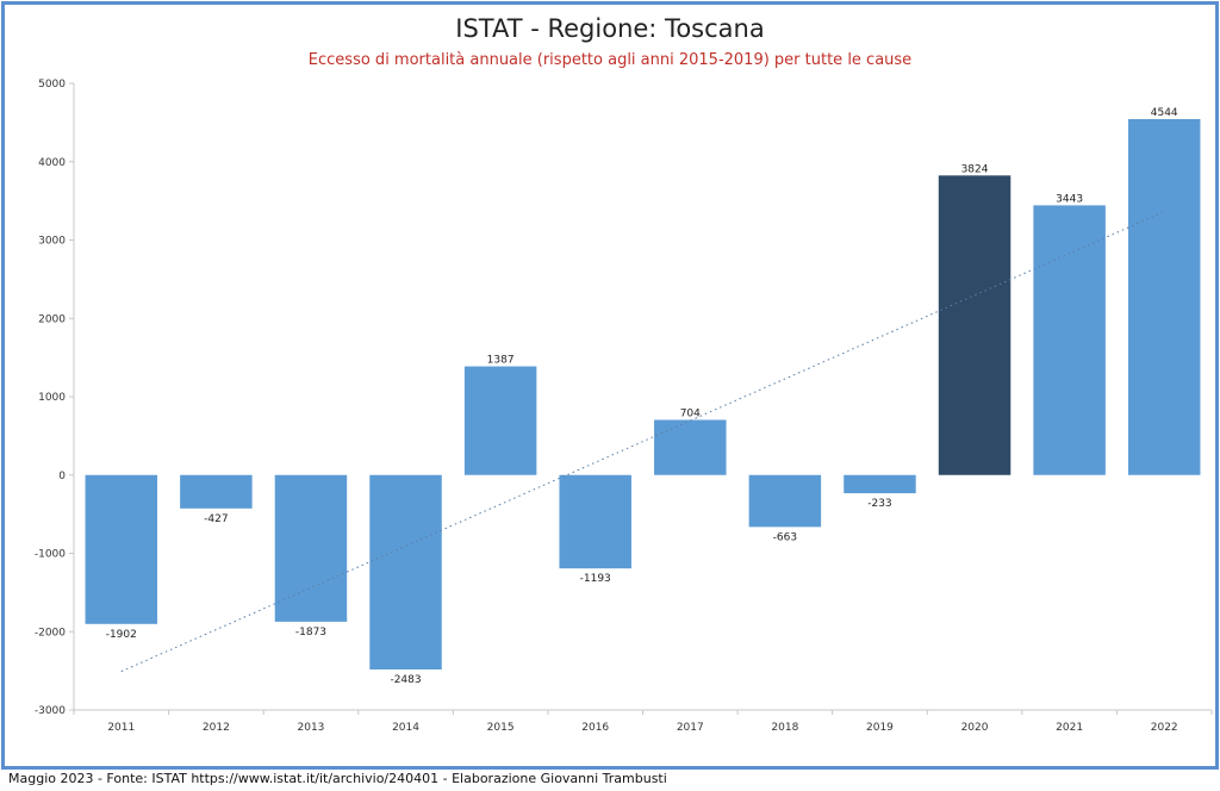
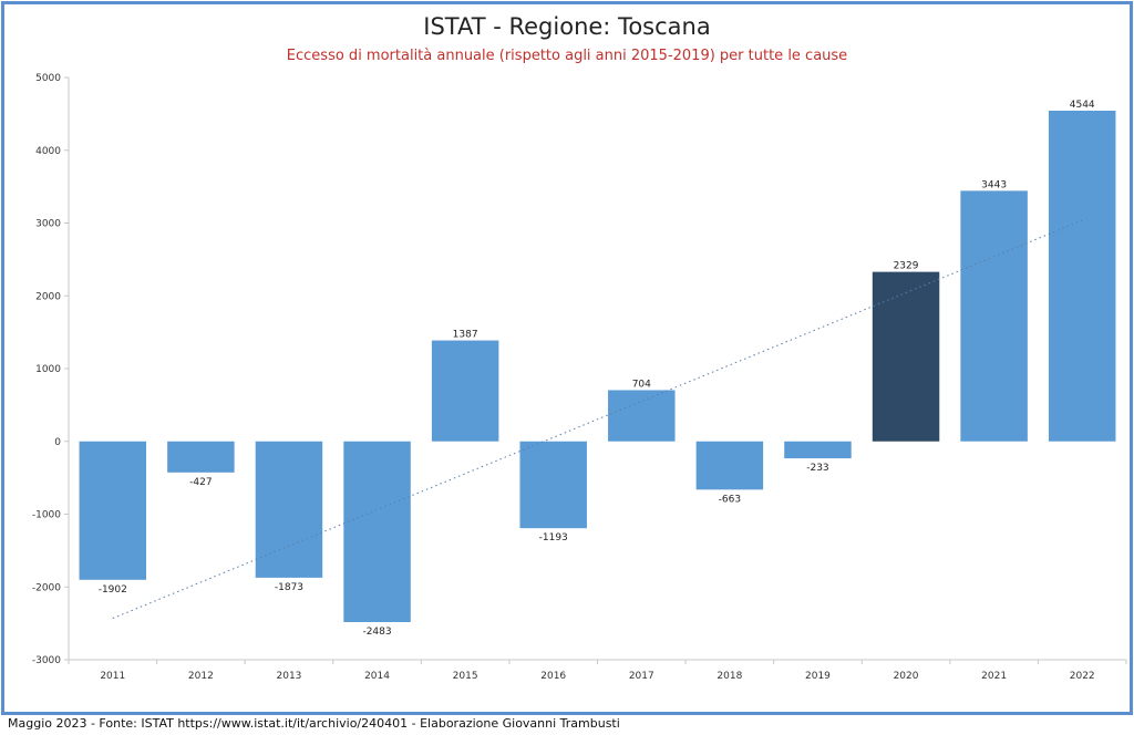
2020: 3824 -> 2329
